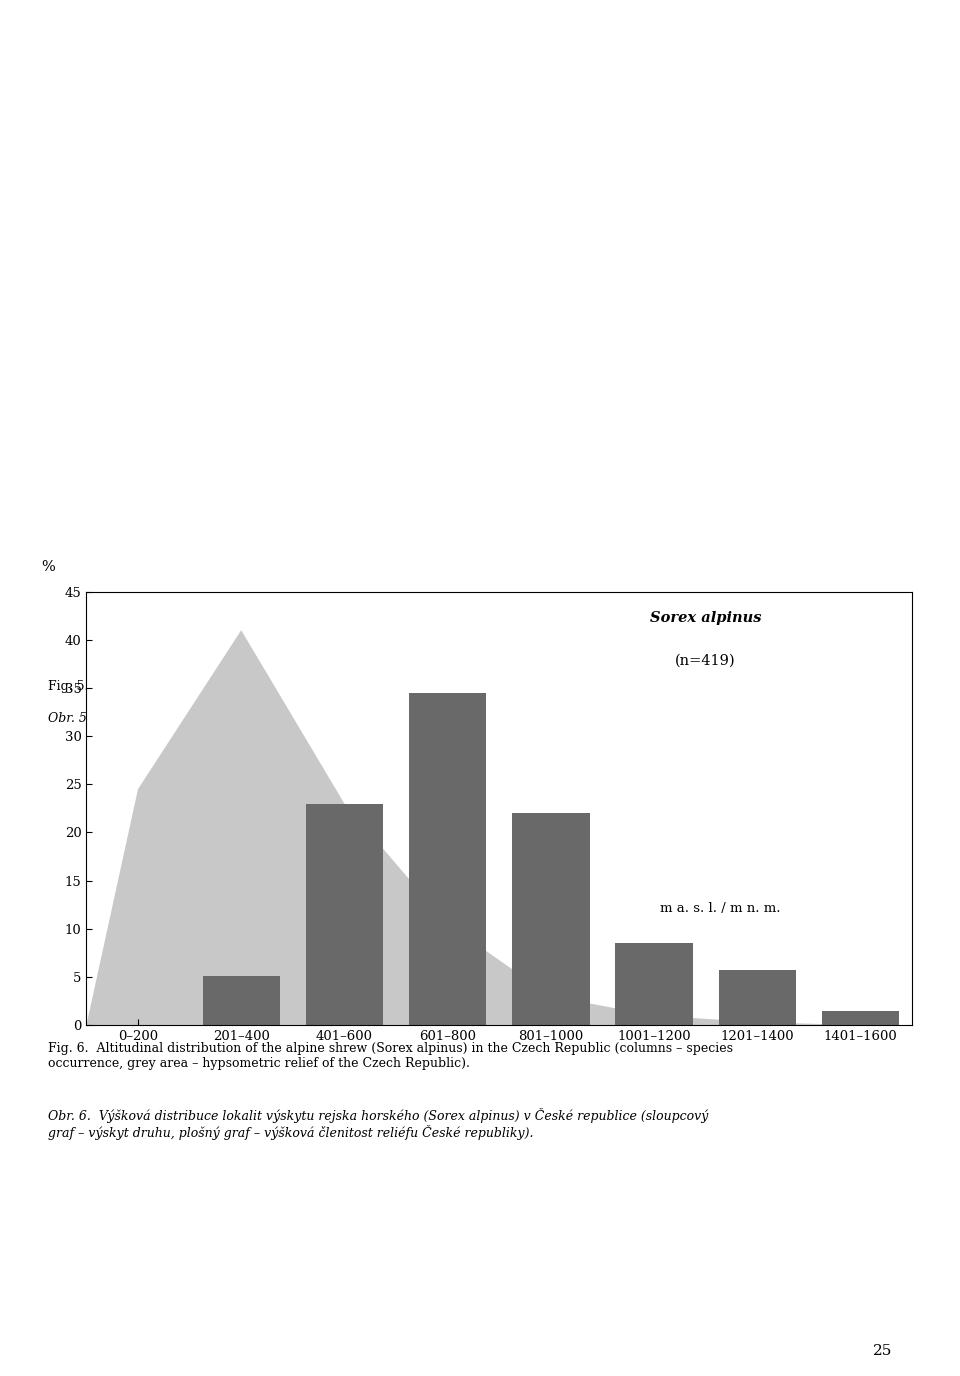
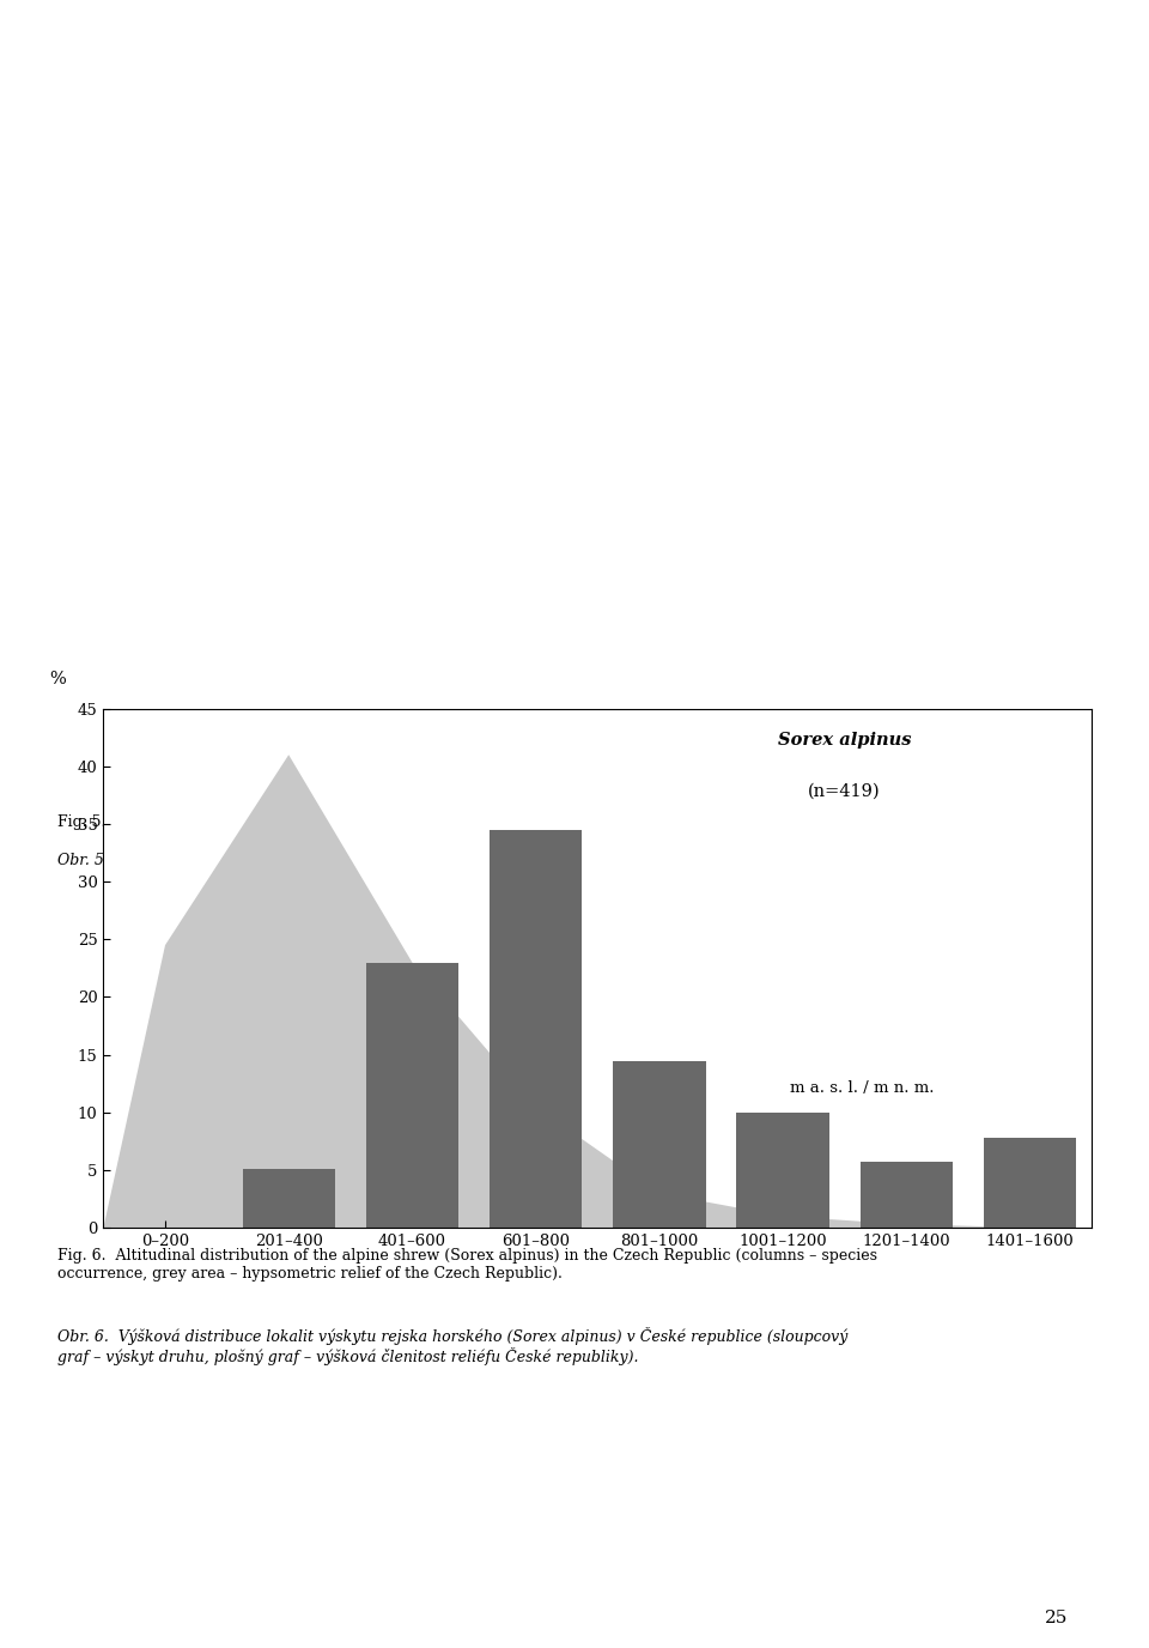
801–1000: 22.0 -> 14.4
1001–1200: 8.5 -> 10.0
1401–1600: 1.5 -> 7.8
